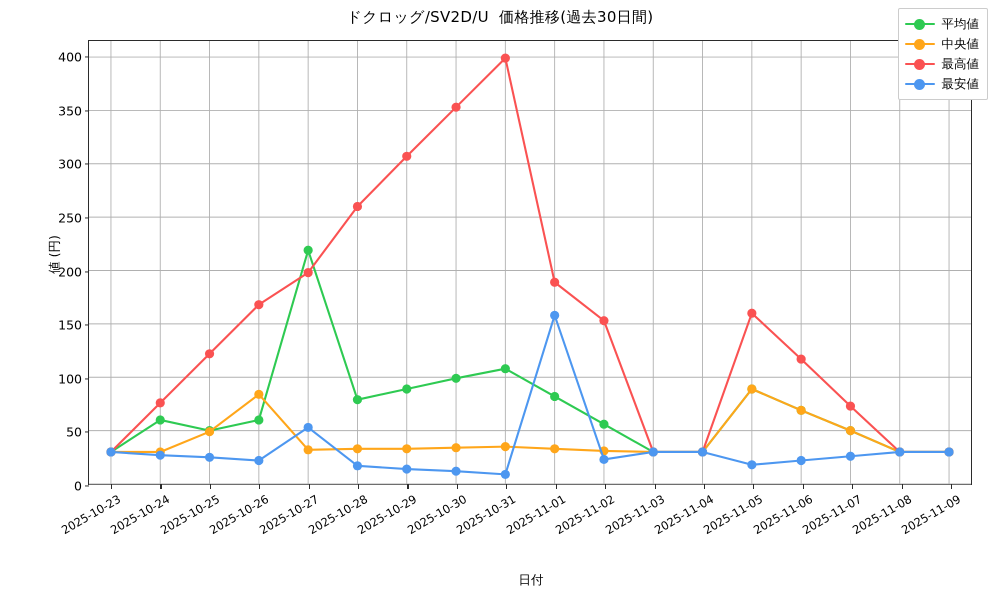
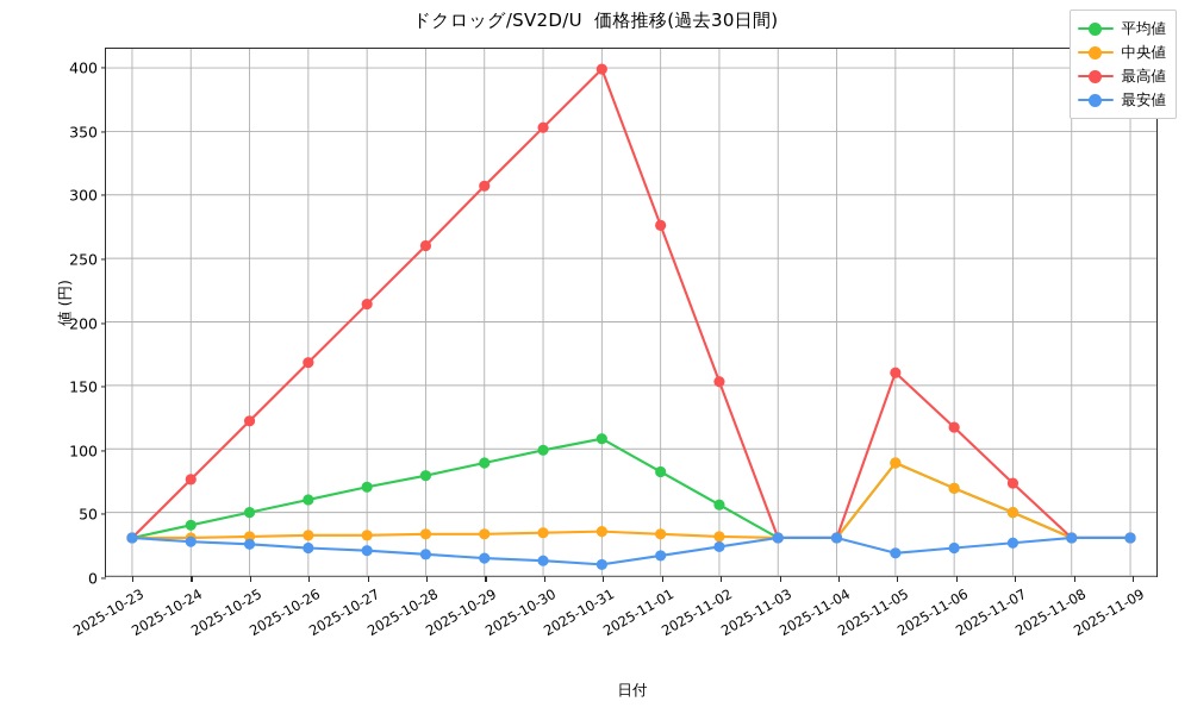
平均値/2025-10-24: 60 -> 40
中央値/2025-10-25: 49 -> 31
中央値/2025-10-26: 84 -> 32
平均値/2025-10-27: 219 -> 70
最高値/2025-10-27: 198 -> 214
最安値/2025-10-27: 53 -> 20
最高値/2025-11-01: 189 -> 276
最安値/2025-11-01: 158 -> 16
